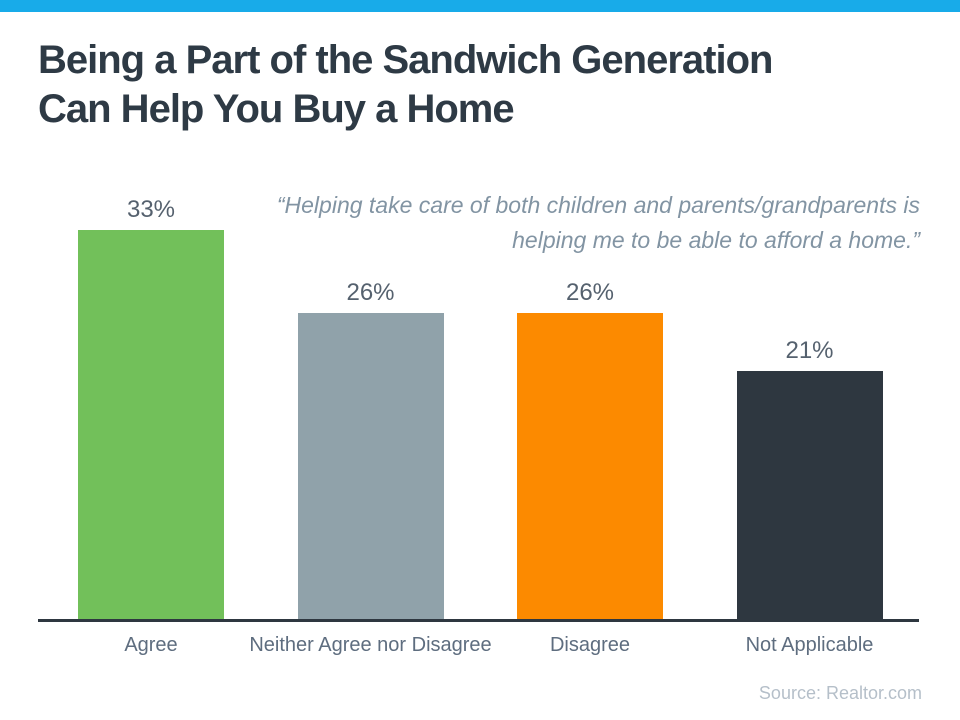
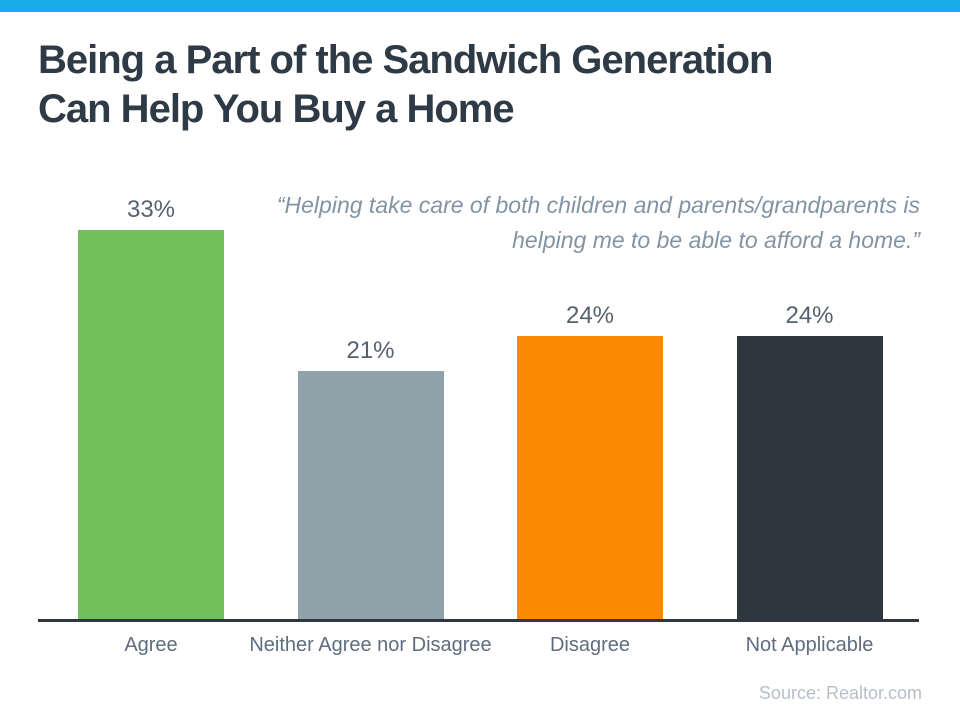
Neither Agree nor Disagree: 26% -> 21%
Disagree: 26% -> 24%
Not Applicable: 21% -> 24%
